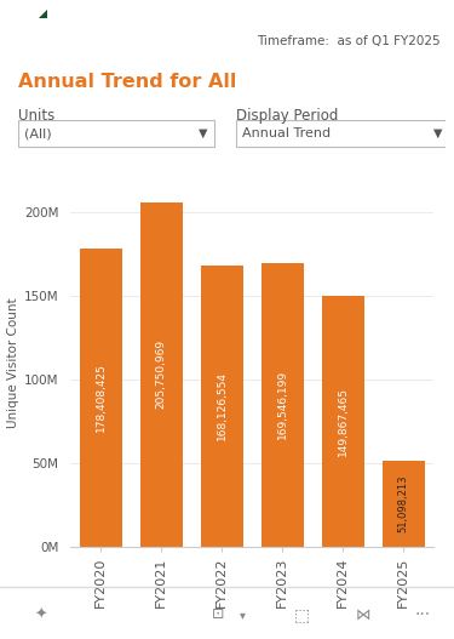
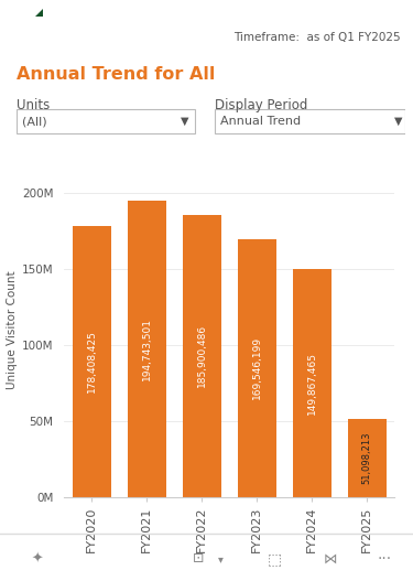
FY2021: 205,750,969 -> 194,743,501
FY2022: 168,126,554 -> 185,900,486
